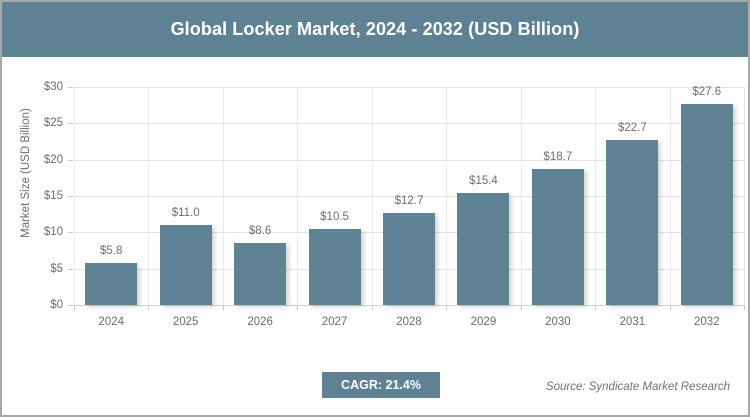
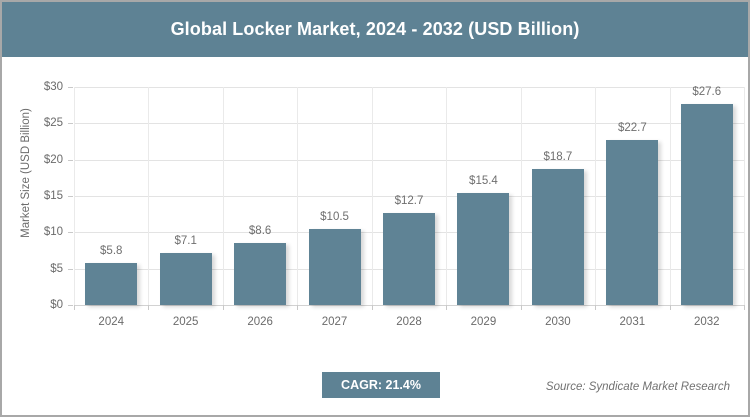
2025: $11.0 -> $7.1
